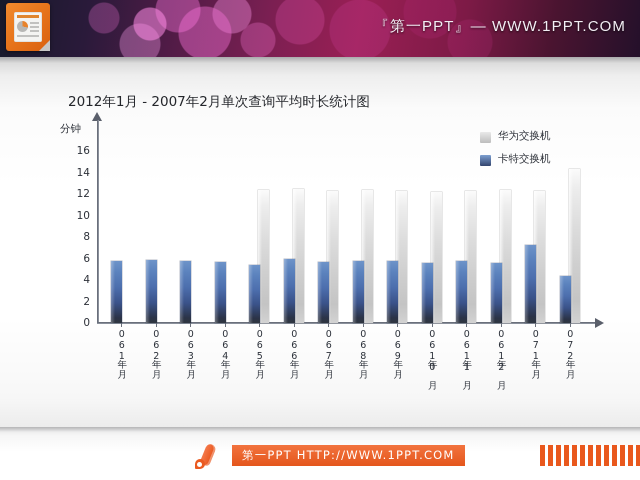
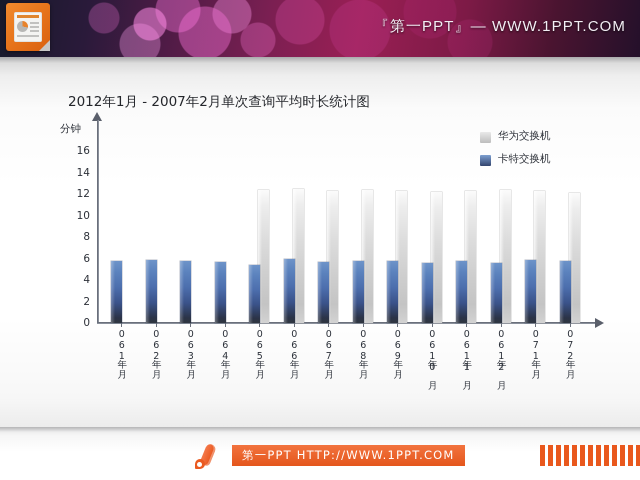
卡特交换机/07年1月: 7.3 -> 5.9
华为交换机/07年2月: 14.4 -> 12.1
卡特交换机/07年2月: 4.4 -> 5.8
